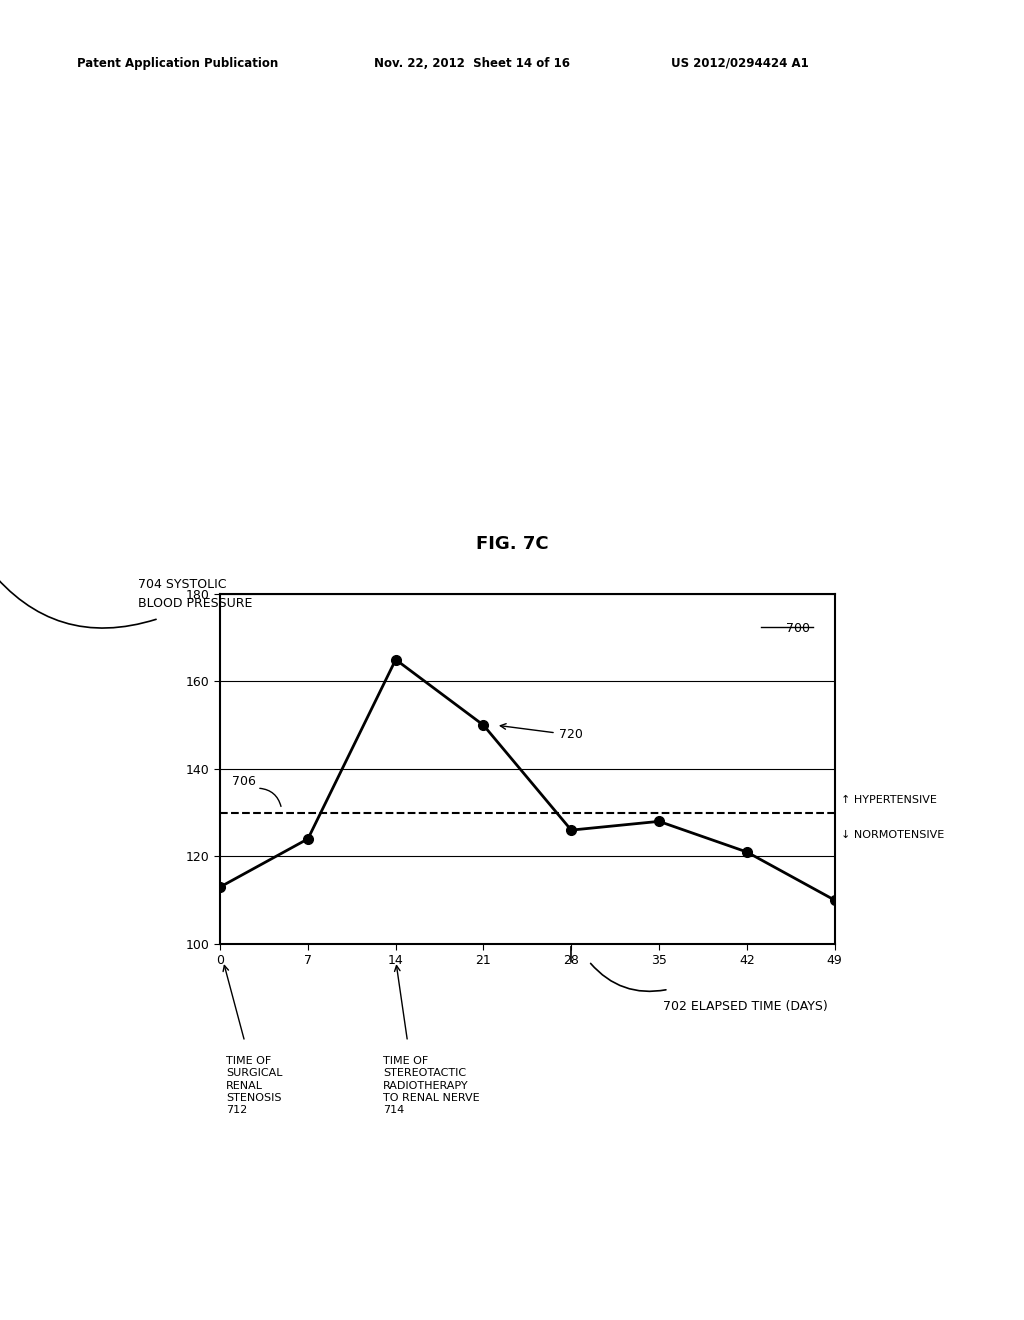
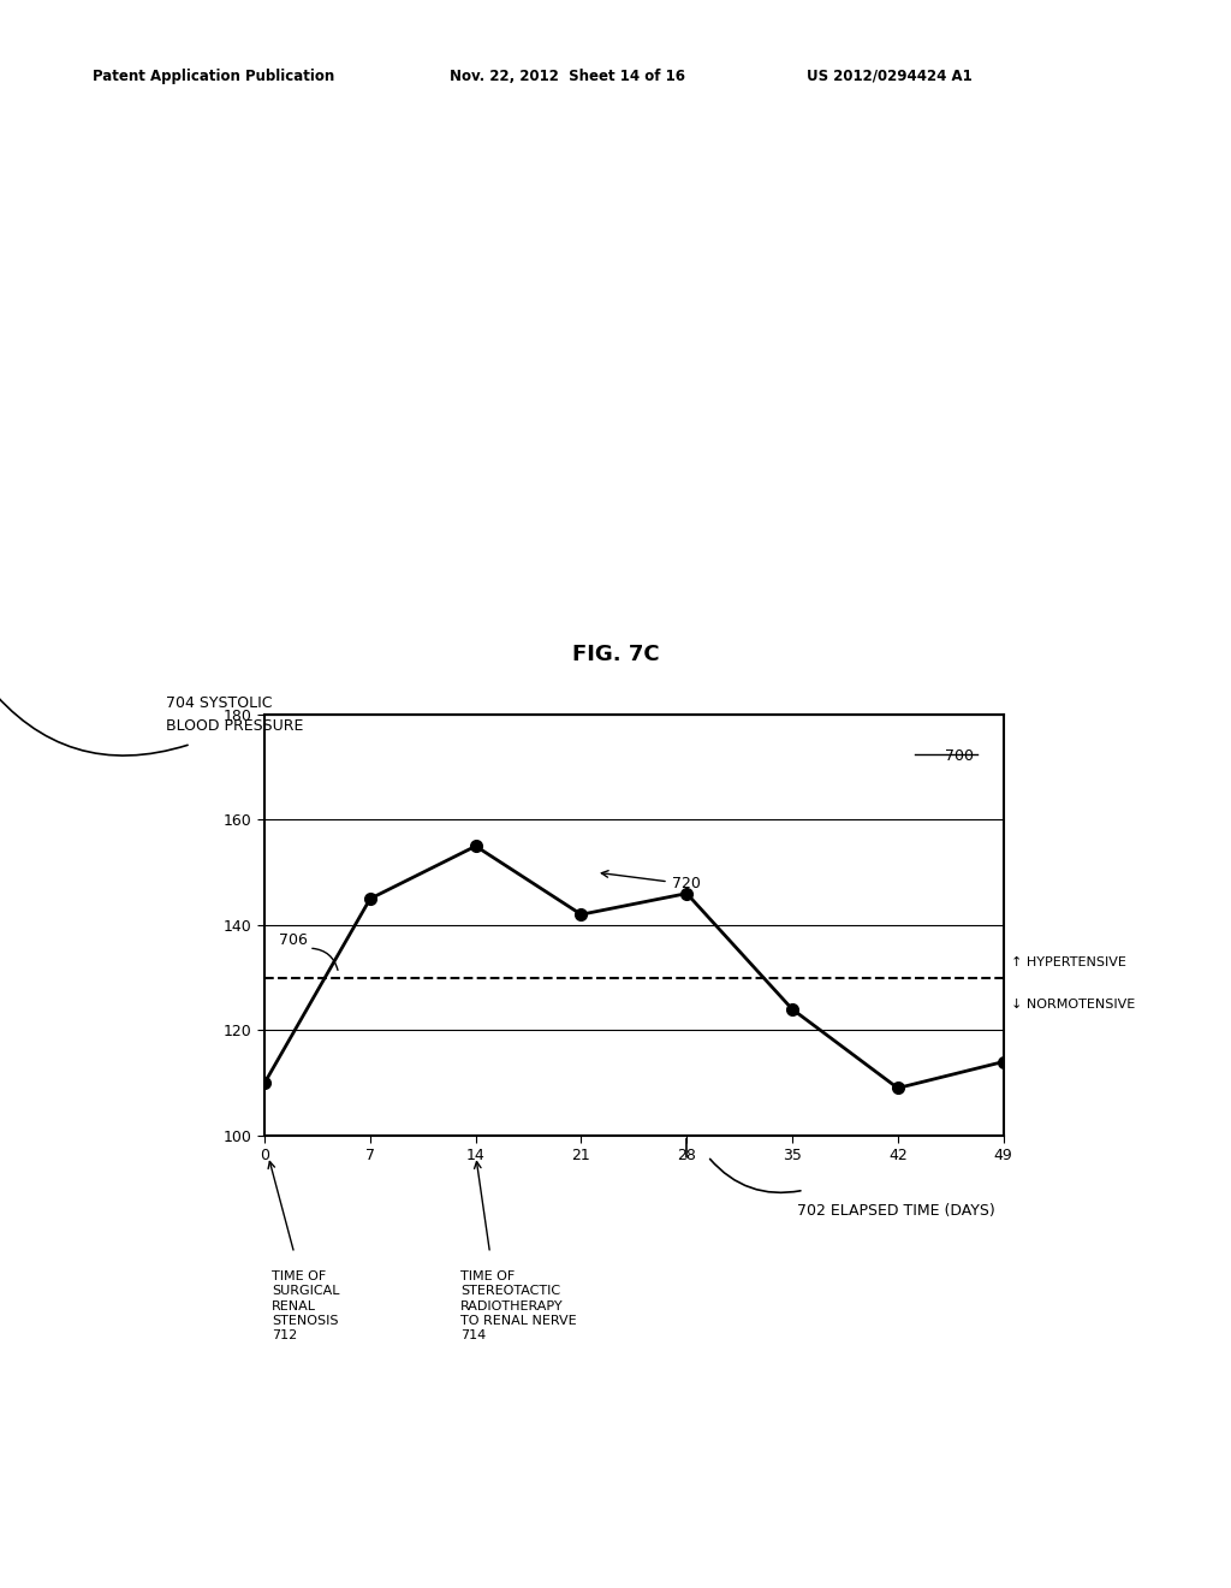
0: 113 -> 110
7: 124 -> 145
14: 165 -> 155
21: 150 -> 142
28: 126 -> 146
35: 128 -> 124
42: 121 -> 109
49: 110 -> 114
